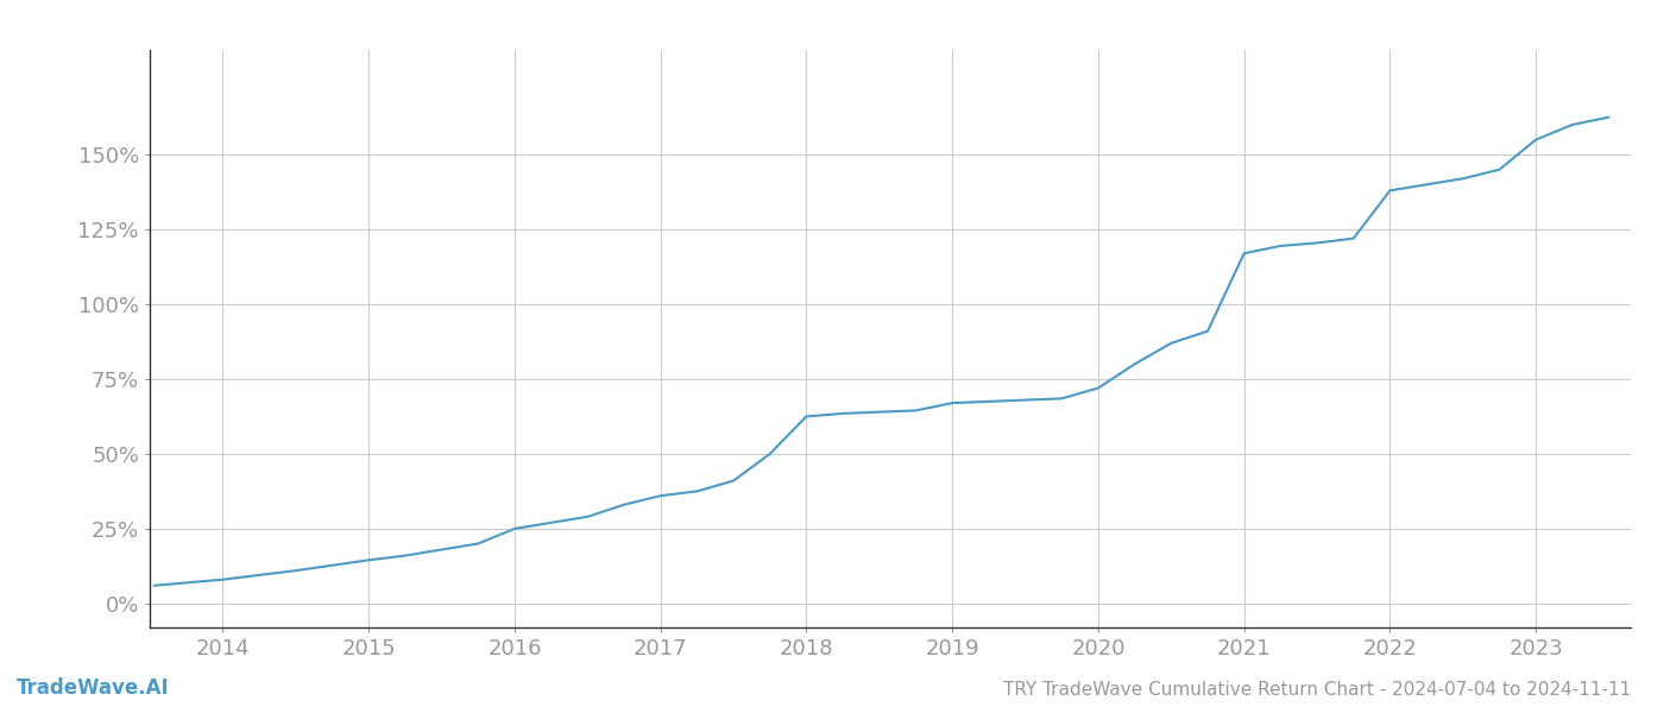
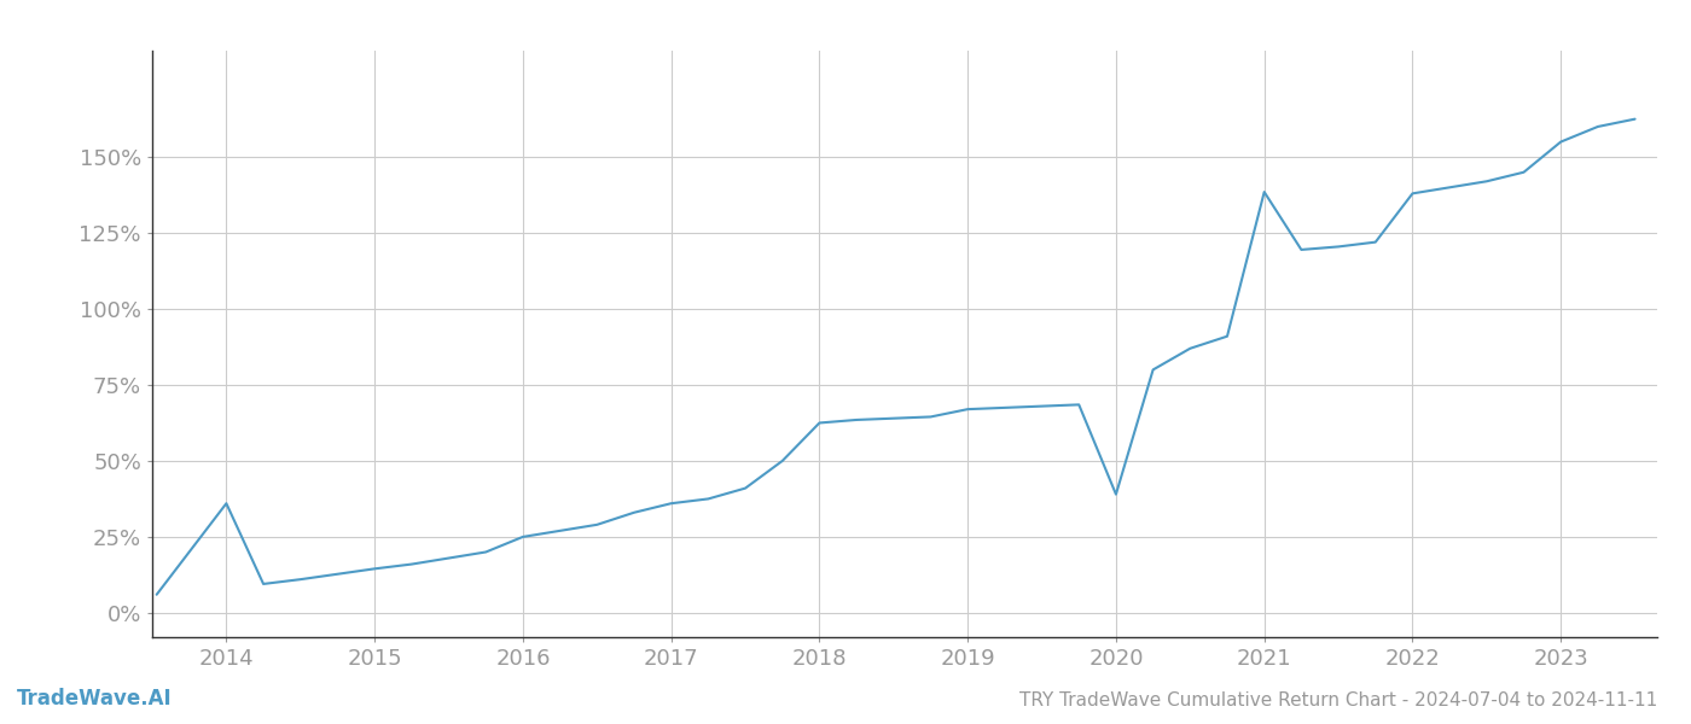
2014: 8.0% -> 36.0%
2020: 72.0% -> 39.0%
2021: 117.0% -> 138.5%
